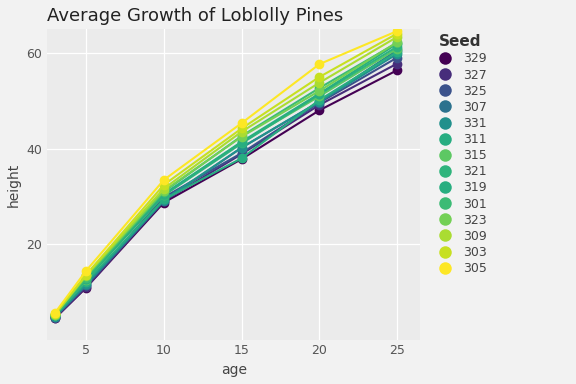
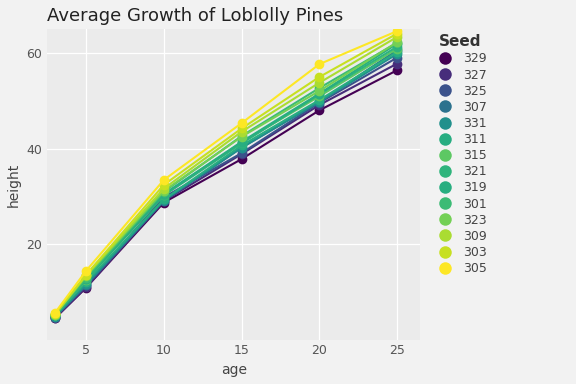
311/15: 38.0 -> 40.7
